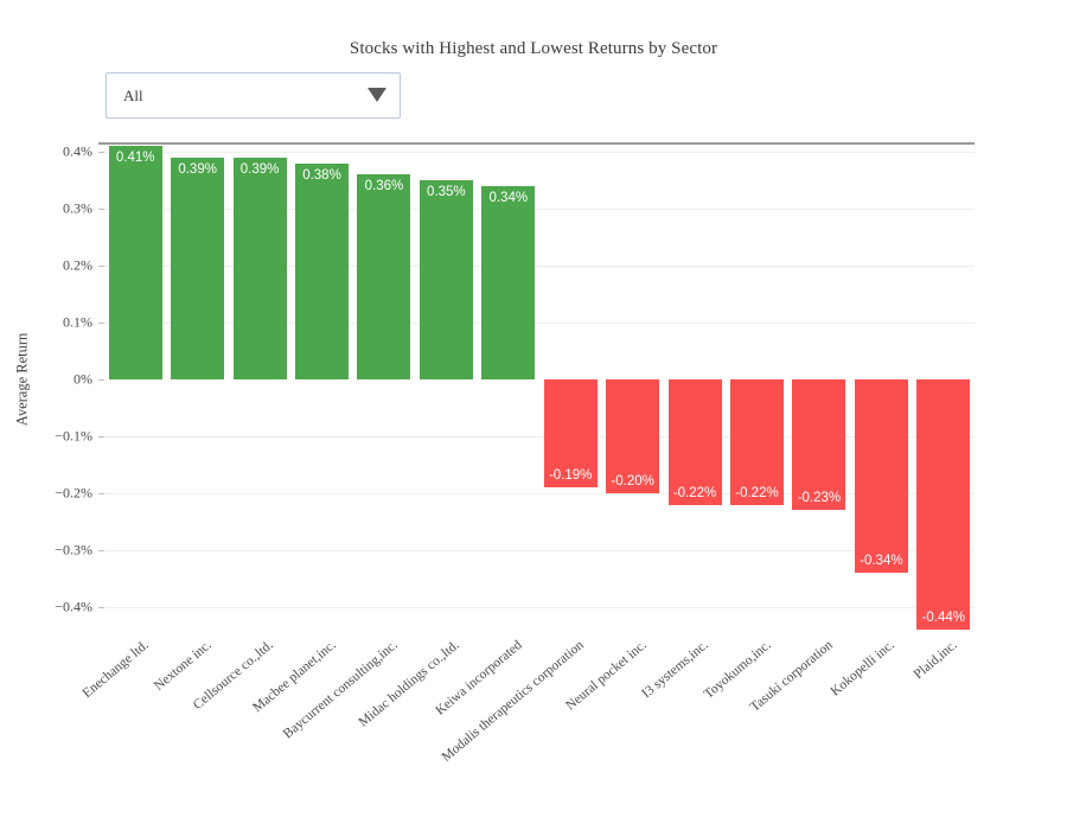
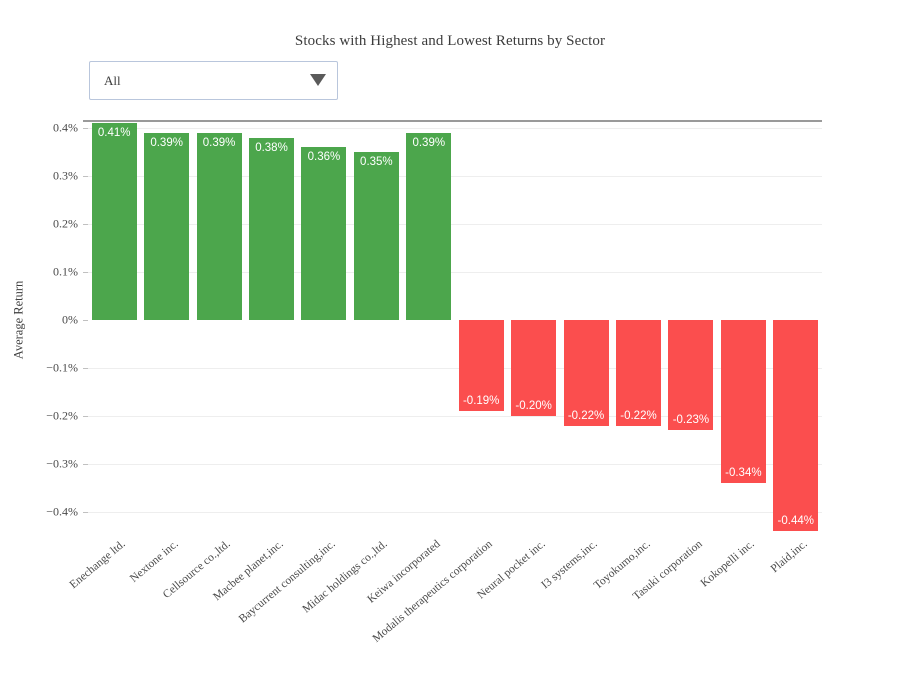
Keiwa incorporated: 0.34% -> 0.39%
